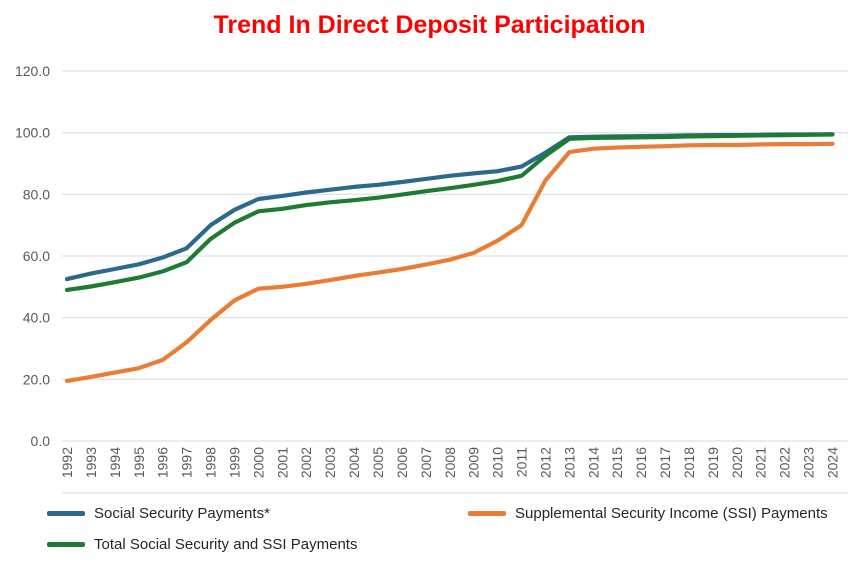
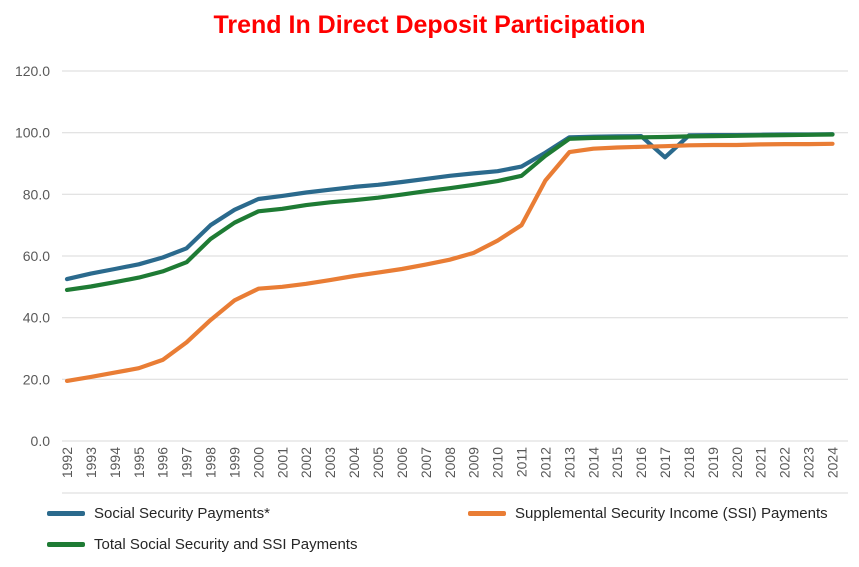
Social Security Payments*/2017: 99 -> 92
